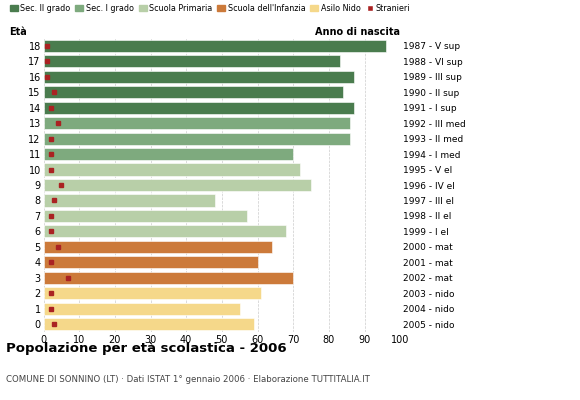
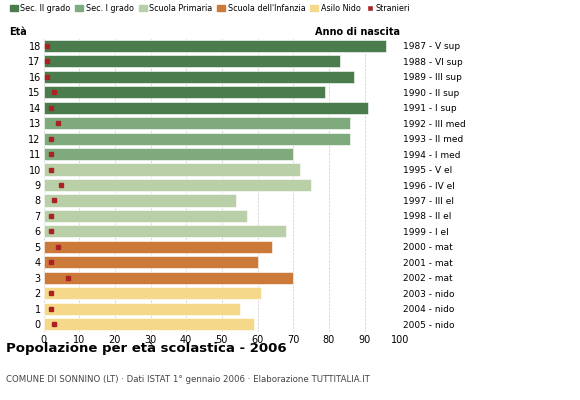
15: 84 -> 79
14: 87 -> 91
8: 48 -> 54
